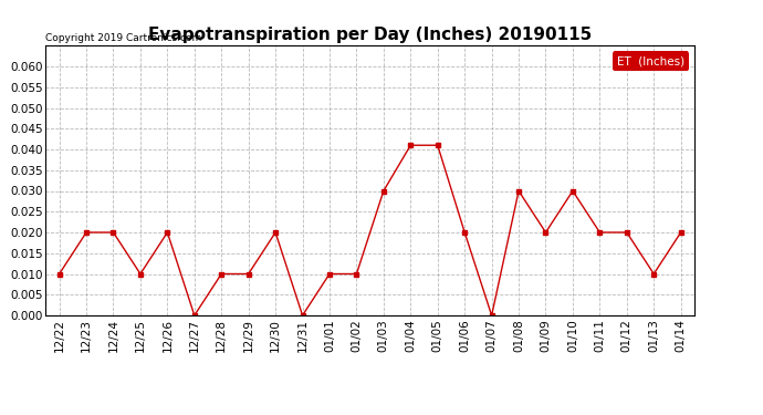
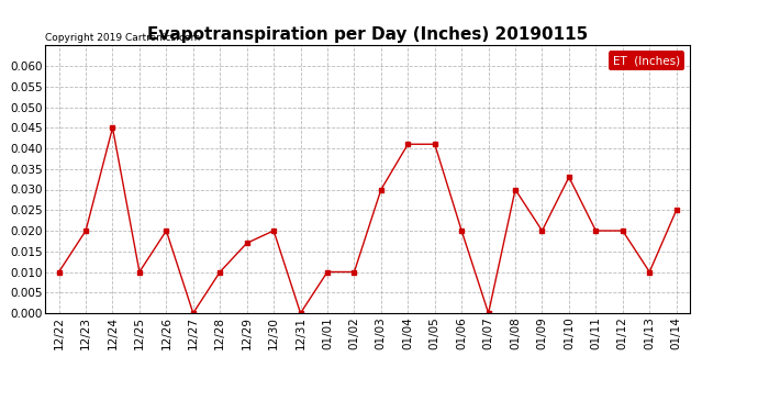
12/24: 0.020 -> 0.045
12/29: 0.010 -> 0.017
01/10: 0.030 -> 0.033
01/14: 0.020 -> 0.025
